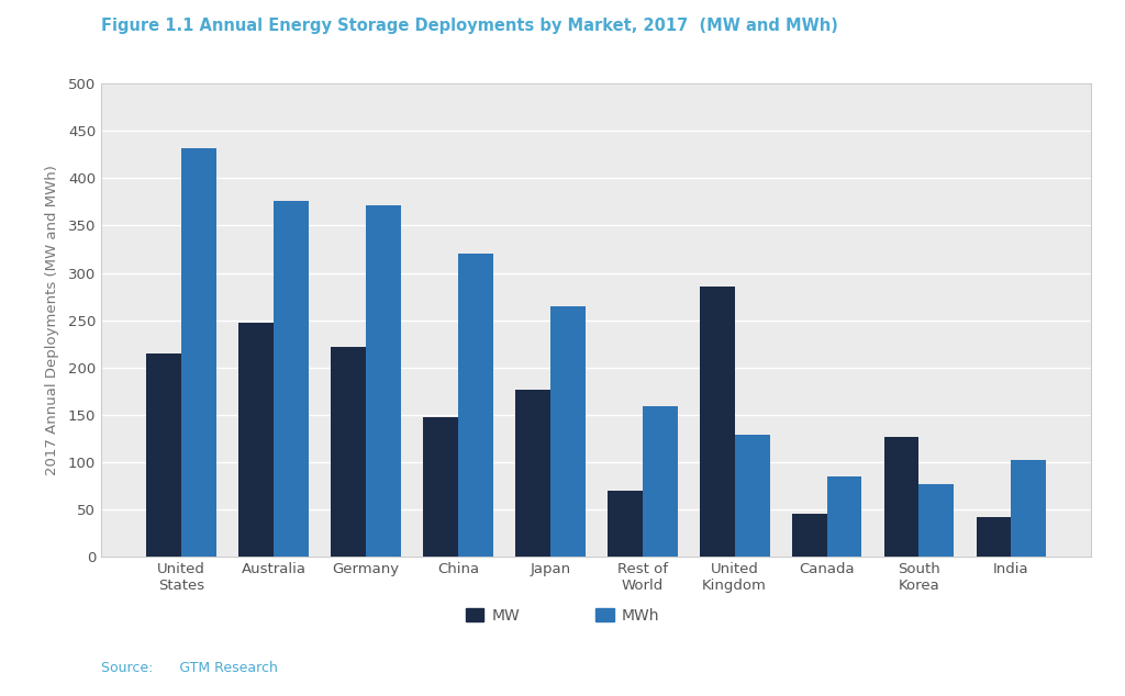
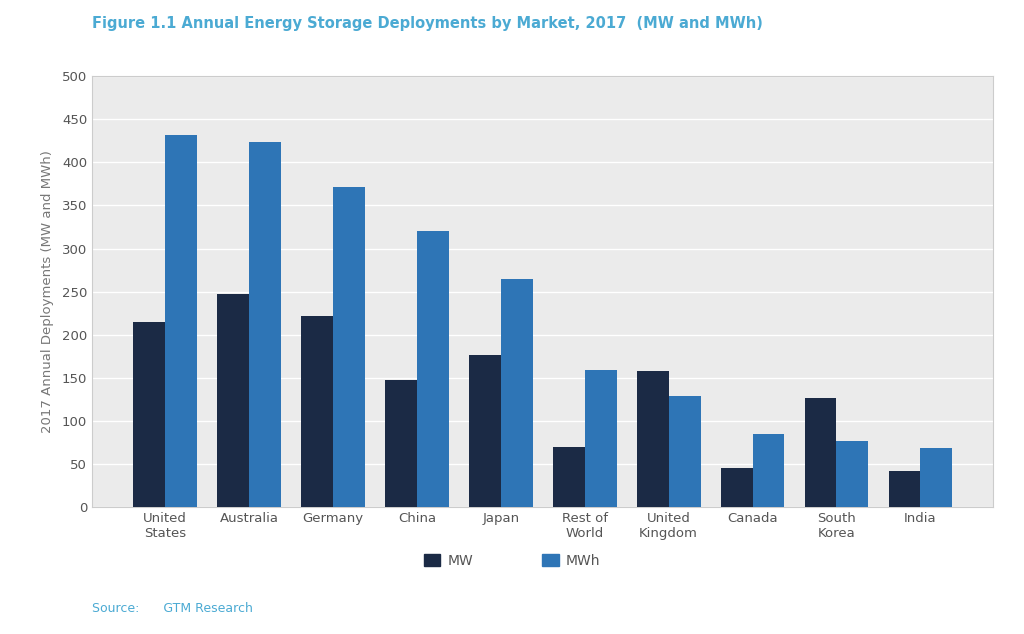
MWh/Australia: 376 -> 423
MW/United Kingdom: 286 -> 158
MWh/India: 102 -> 69
